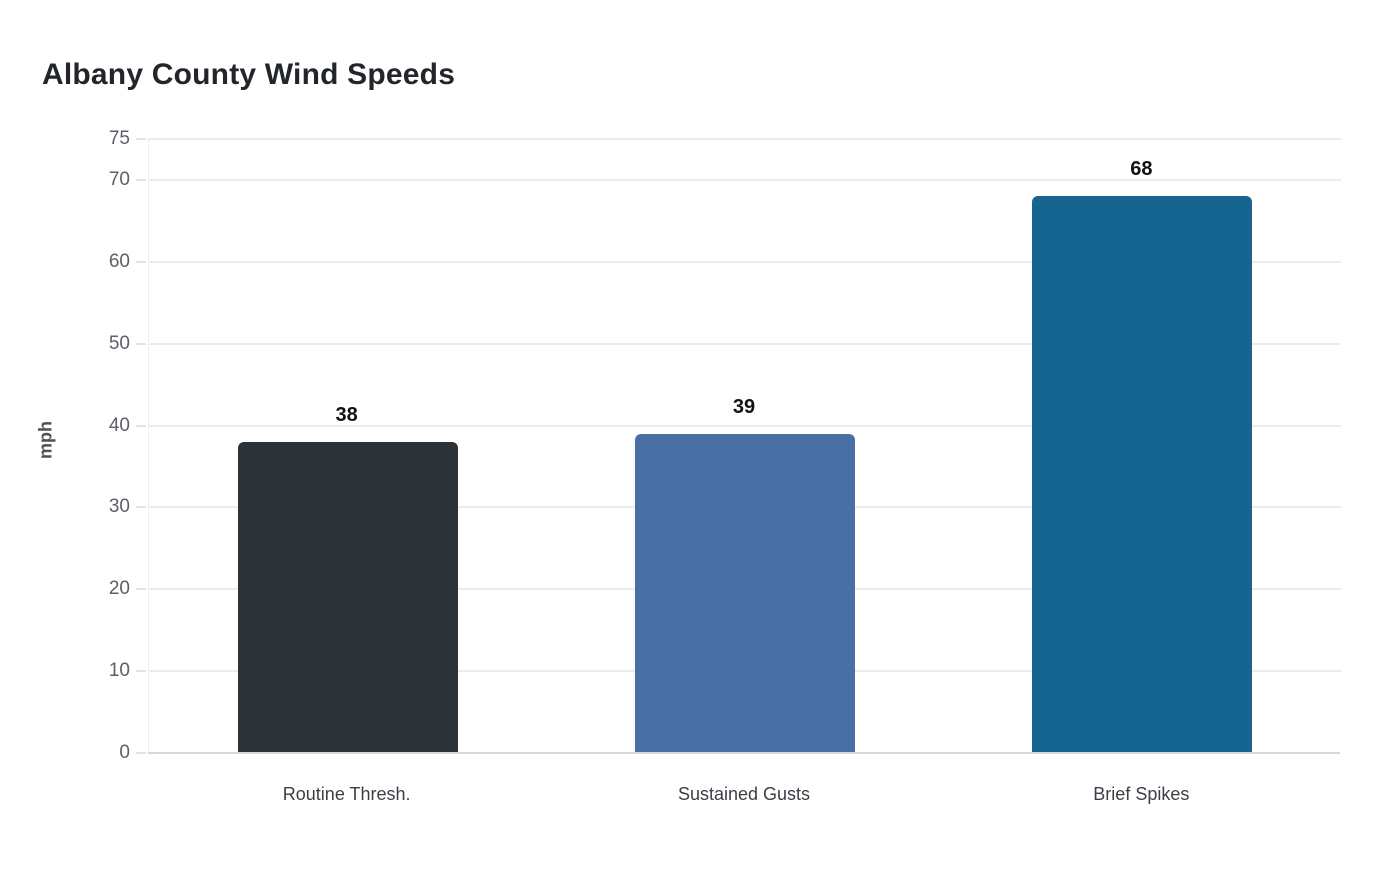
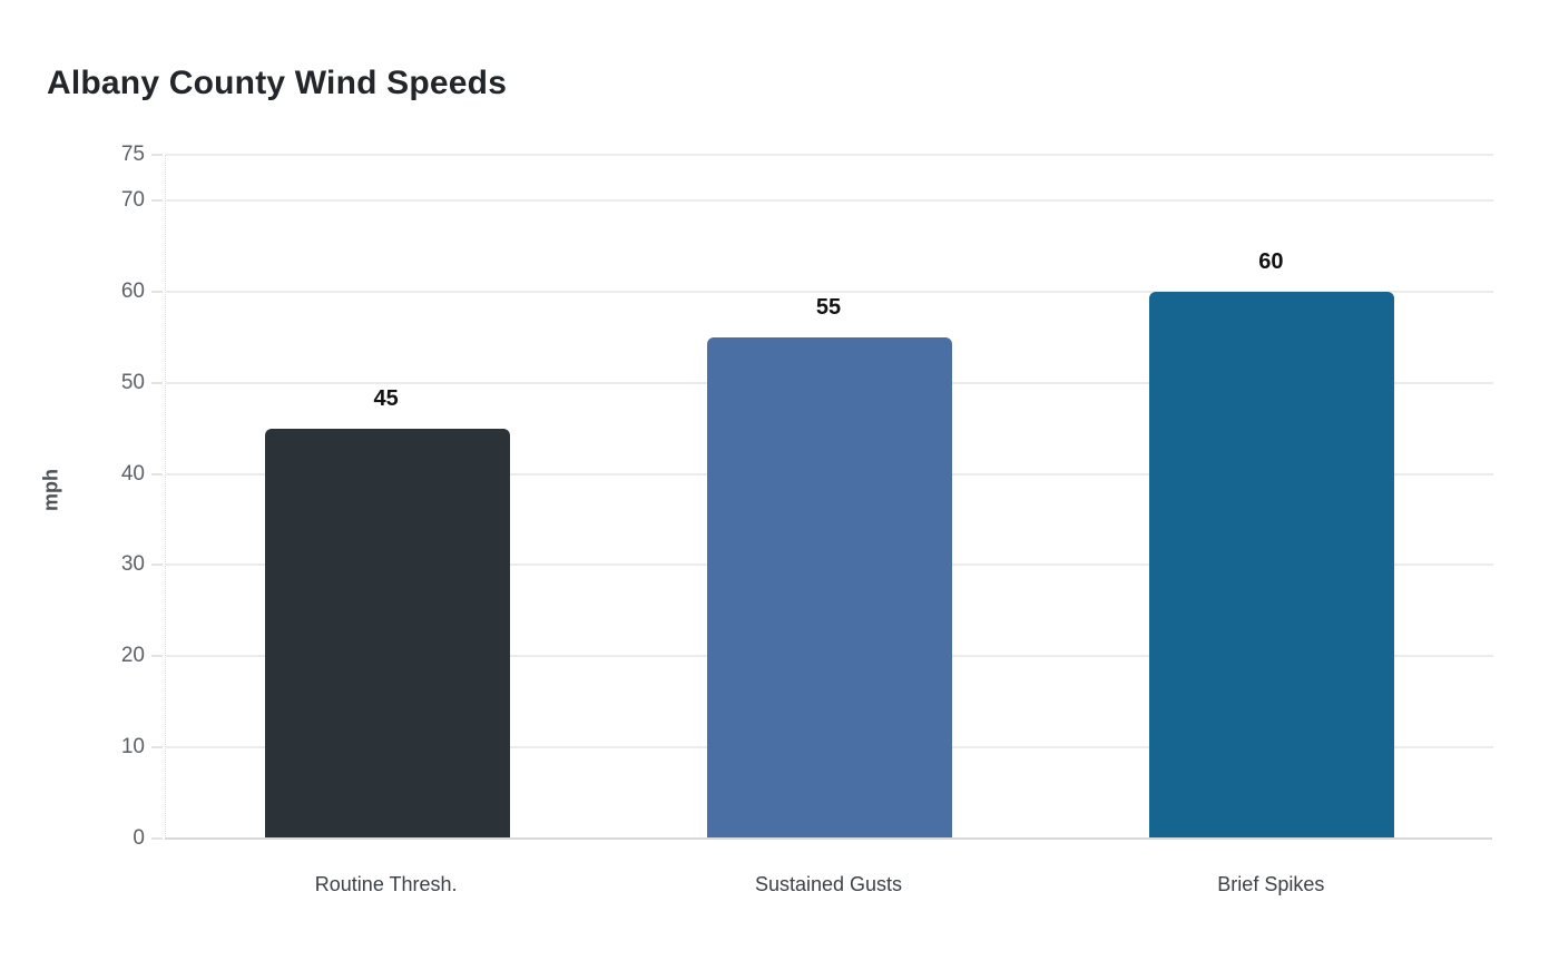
Routine Thresh.: 38 -> 45
Sustained Gusts: 39 -> 55
Brief Spikes: 68 -> 60
